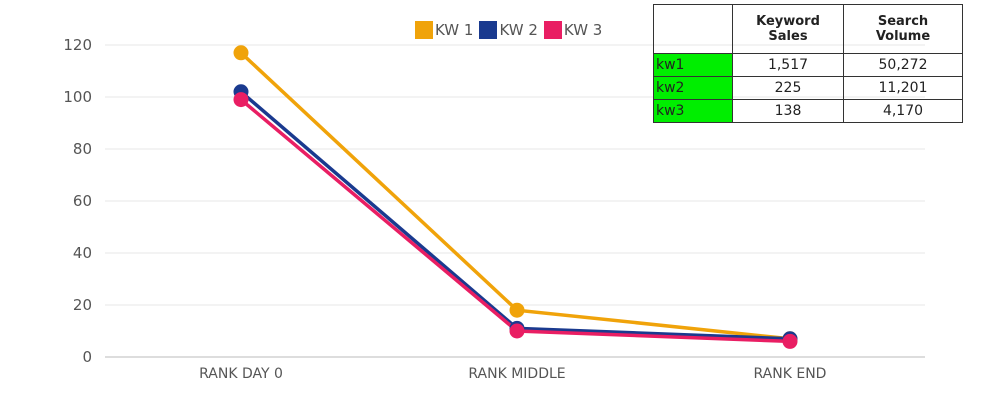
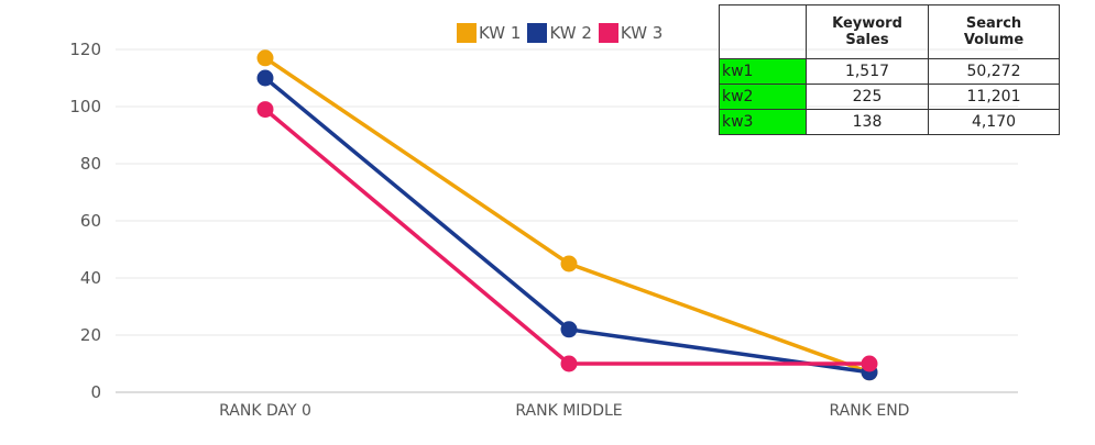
KW 2/RANK DAY 0: 102 -> 110
KW 1/RANK MIDDLE: 18 -> 45
KW 2/RANK MIDDLE: 11 -> 22
KW 3/RANK END: 6 -> 10
